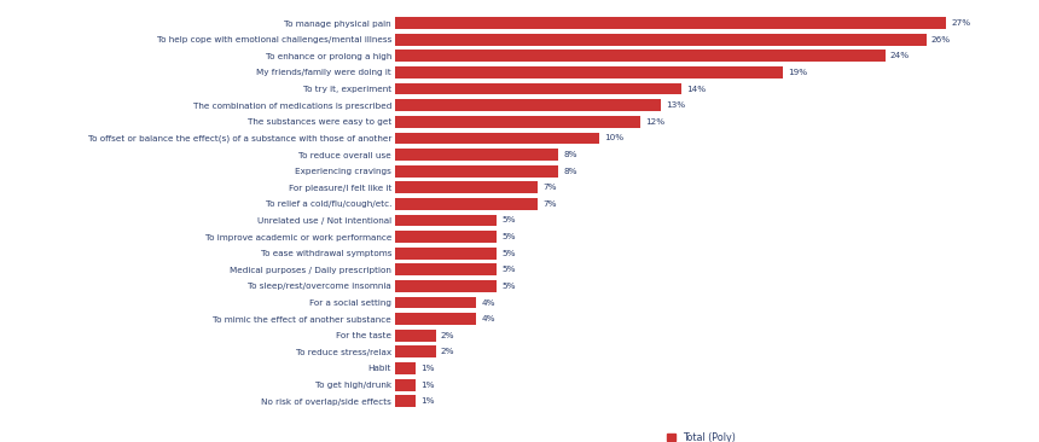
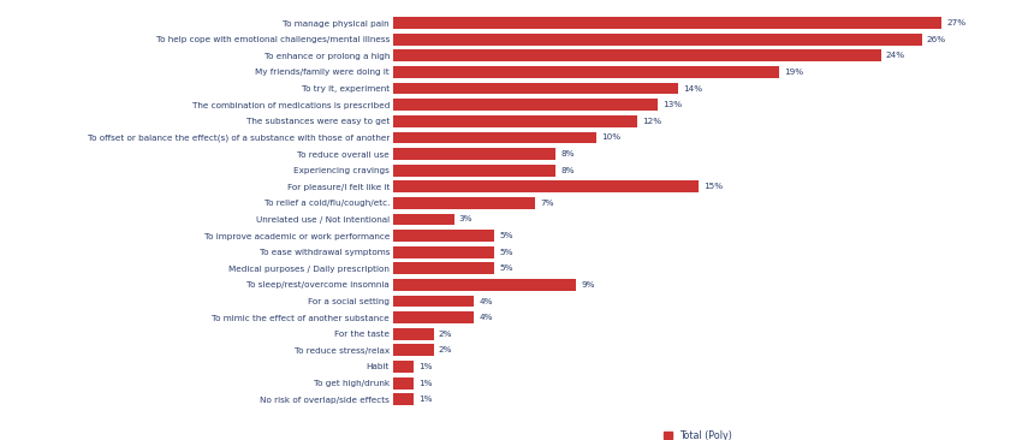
For pleasure/I felt like it: 7% -> 15%
Unrelated use / Not intentional: 5% -> 3%
To sleep/rest/overcome insomnia: 5% -> 9%
